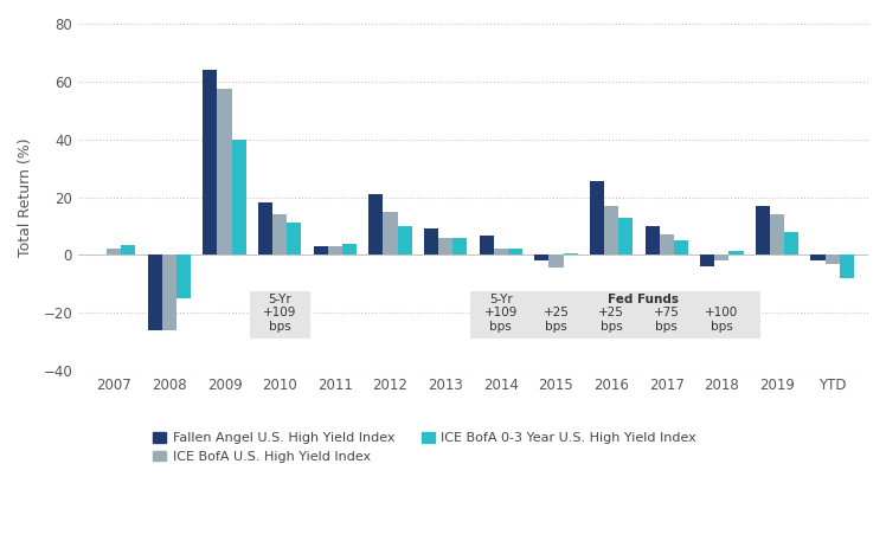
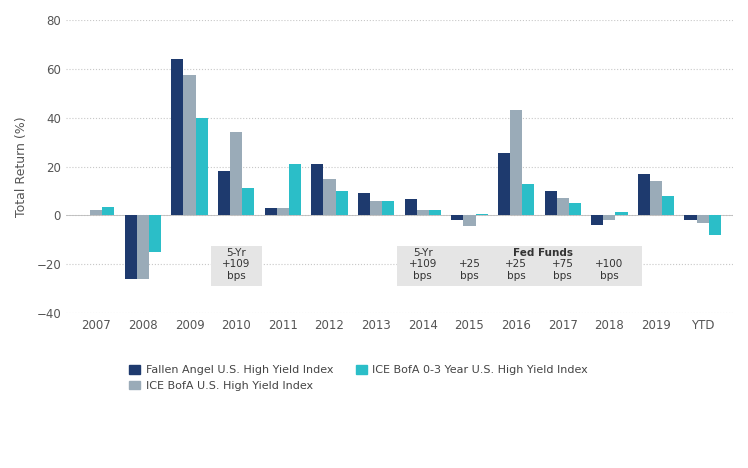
ICE BofA U.S. High Yield Index/2010: 14.0 -> 34.0
ICE BofA 0-3 Year U.S. High Yield Index/2011: 4.0 -> 21.0
ICE BofA U.S. High Yield Index/2016: 17.0 -> 43.0
